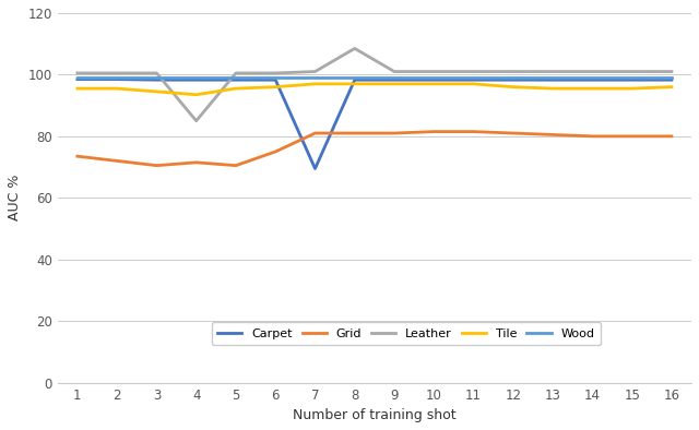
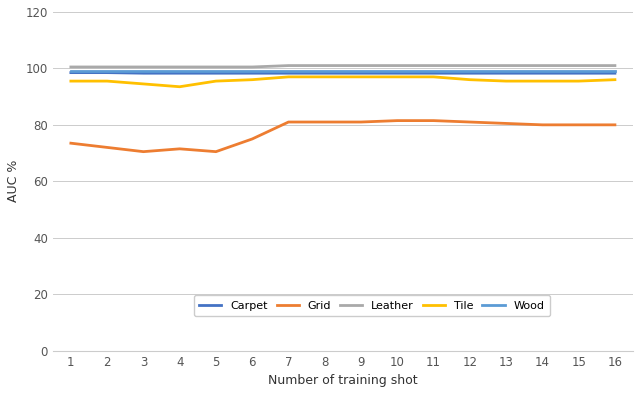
Leather/4: 85.0 -> 100.5
Carpet/7: 69.5 -> 98.3
Leather/8: 108.5 -> 101.0
